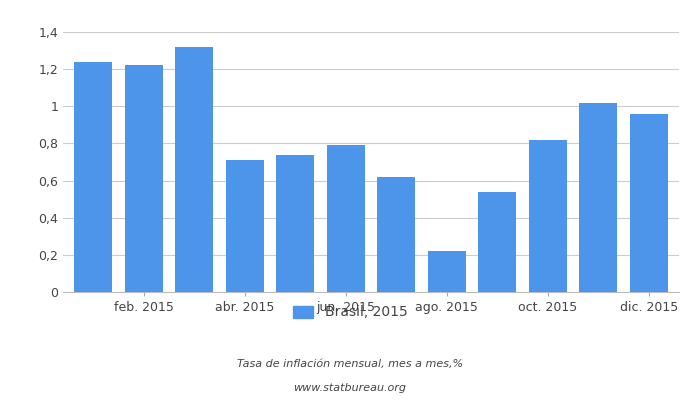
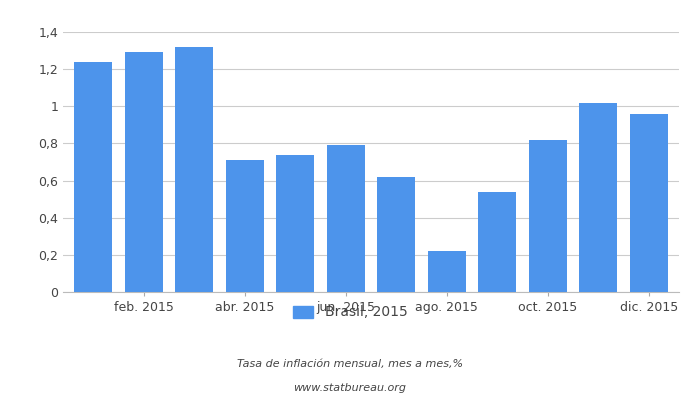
feb. 2015: 1,22 -> 1,29
